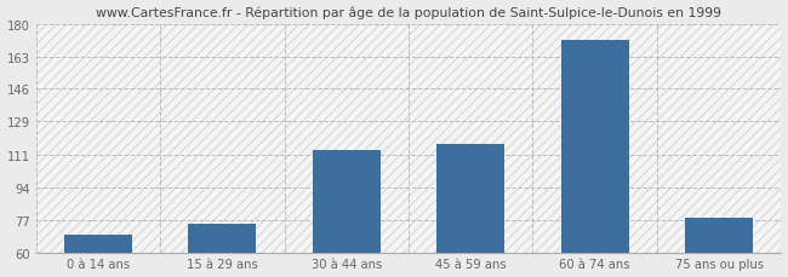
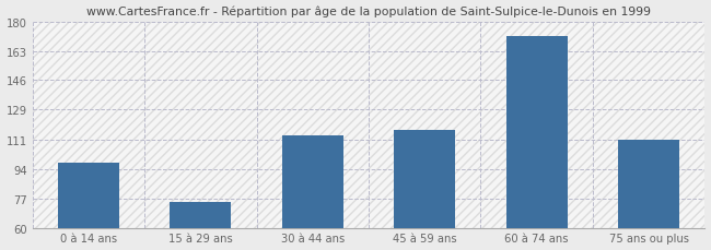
0 à 14 ans: 69 -> 98
75 ans ou plus: 78 -> 111
